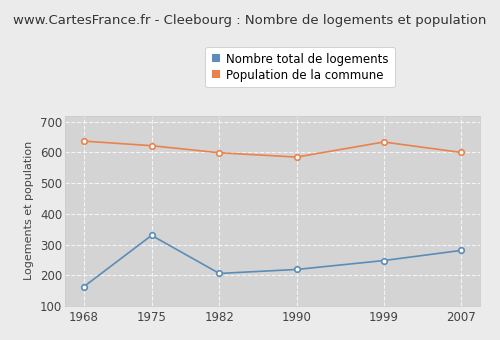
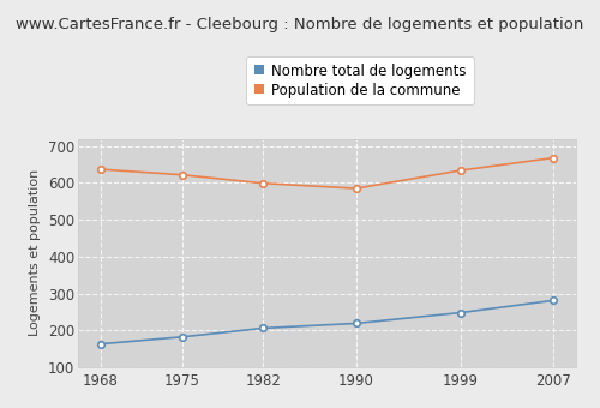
Nombre total de logements/1975: 330 -> 182
Population de la commune/2007: 600 -> 668
